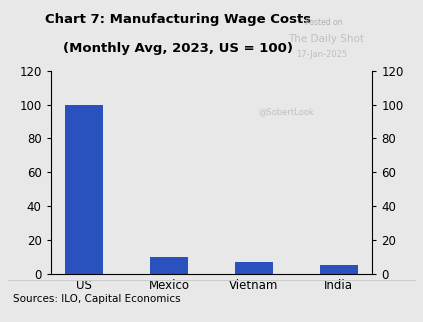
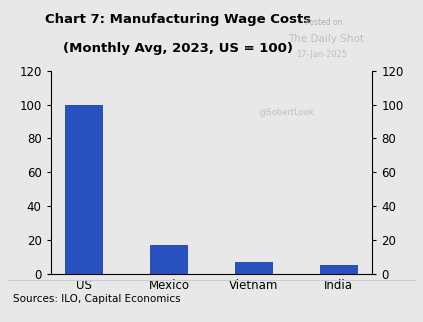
Mexico: 10 -> 17
